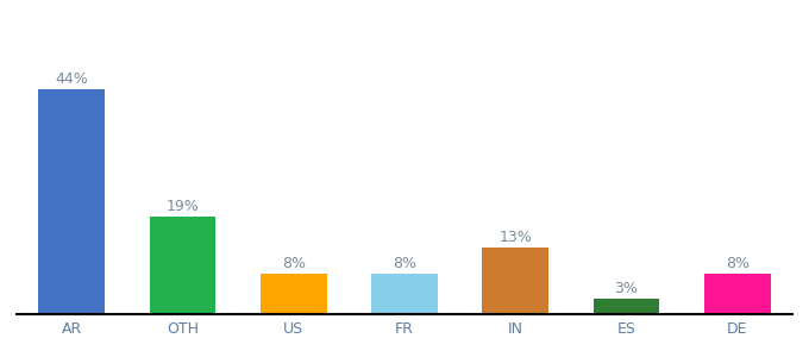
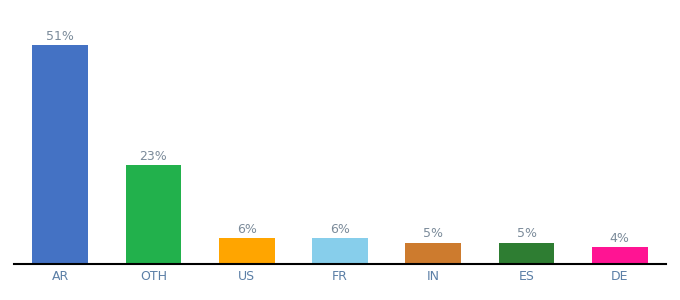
AR: 44% -> 51%
OTH: 19% -> 23%
US: 8% -> 6%
FR: 8% -> 6%
IN: 13% -> 5%
ES: 3% -> 5%
DE: 8% -> 4%
